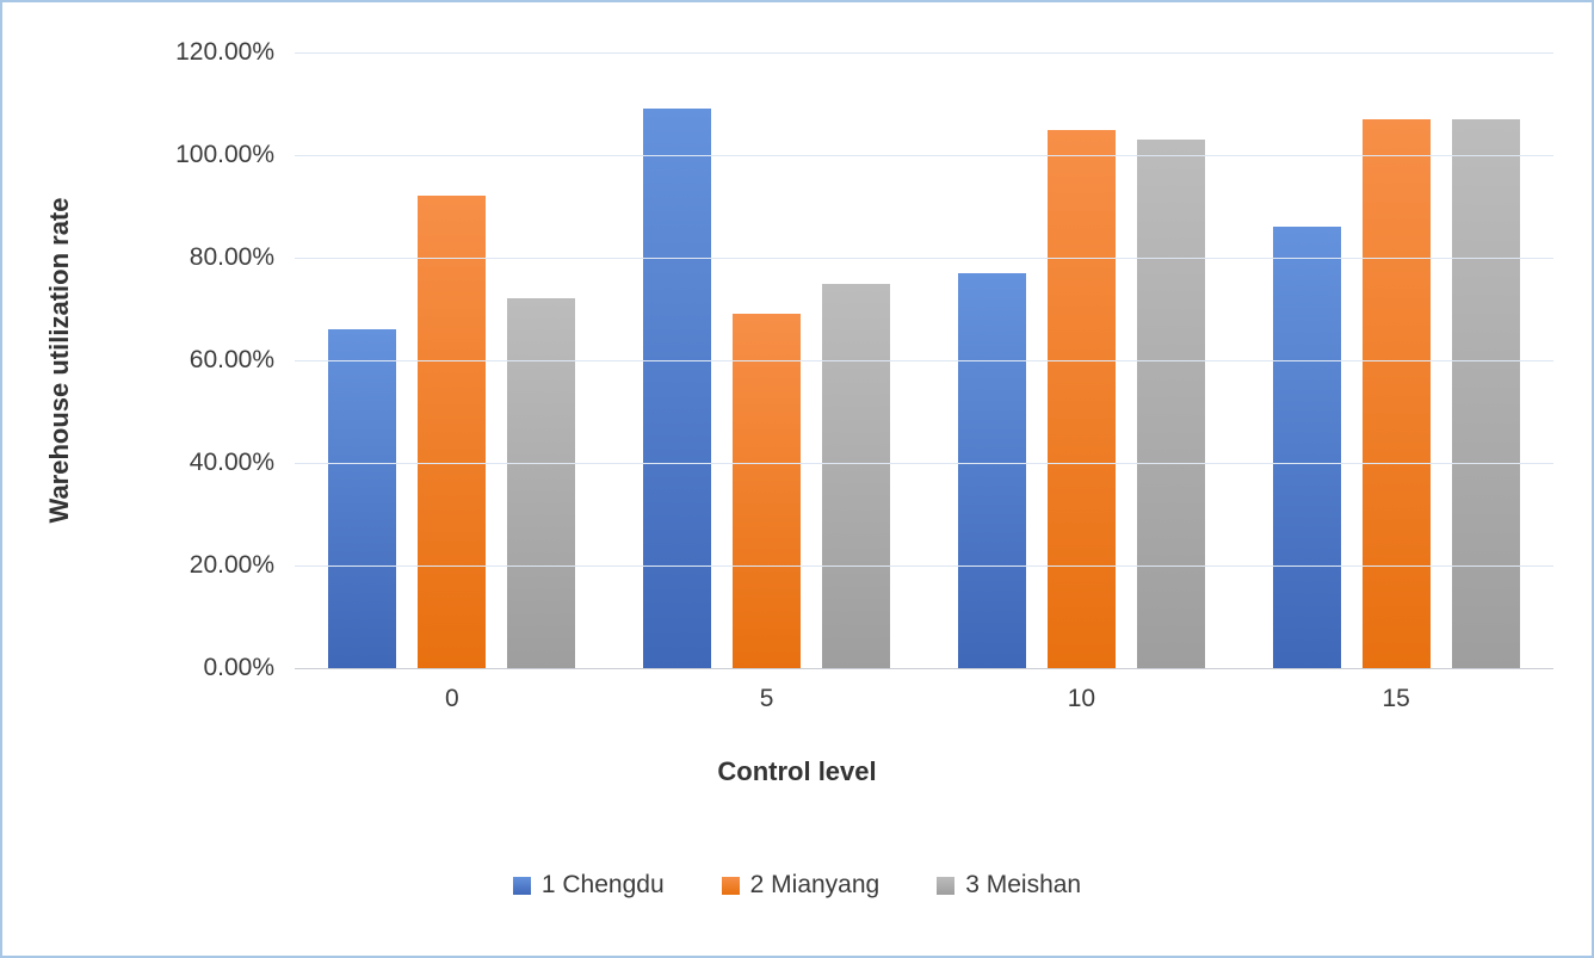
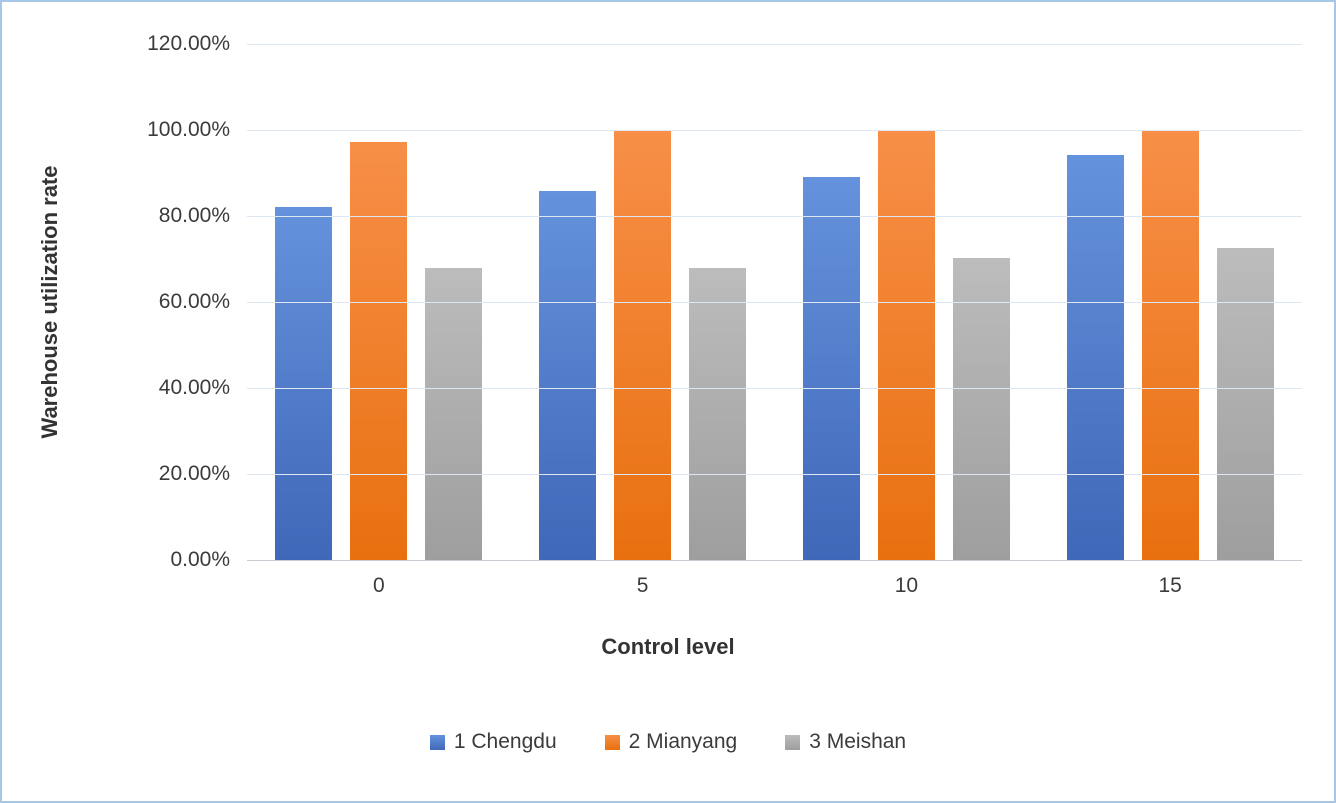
1 Chengdu/0: 66% -> 82%
2 Mianyang/0: 92% -> 97%
3 Meishan/0: 72% -> 68%
1 Chengdu/5: 109% -> 86%
2 Mianyang/5: 69% -> 100%
3 Meishan/5: 75% -> 68%
1 Chengdu/10: 77% -> 89%
2 Mianyang/10: 105% -> 100%
3 Meishan/10: 103% -> 70%
1 Chengdu/15: 86% -> 94%
2 Mianyang/15: 107% -> 100%
3 Meishan/15: 107% -> 72%
